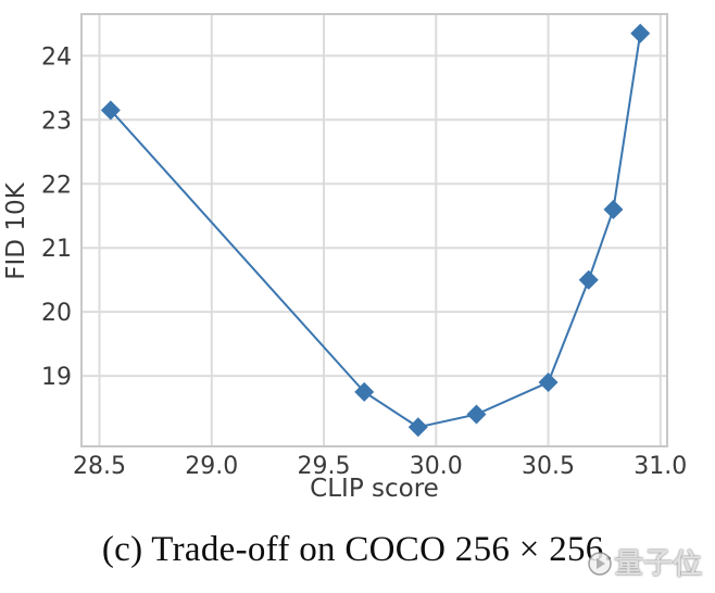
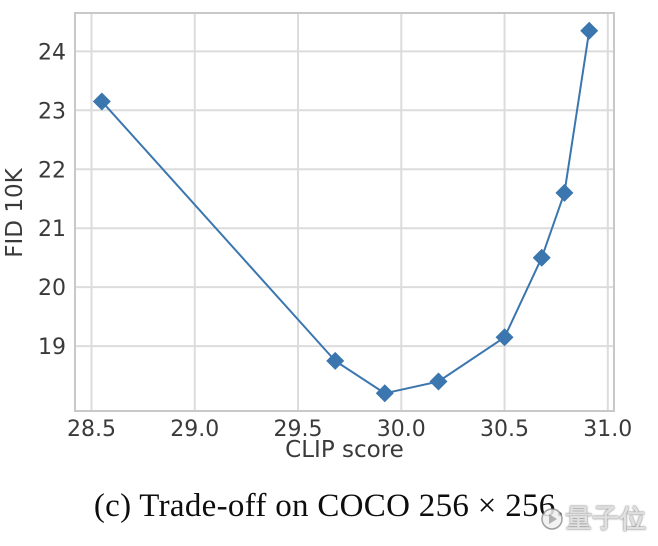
30.5: 18.9 -> 19.1
